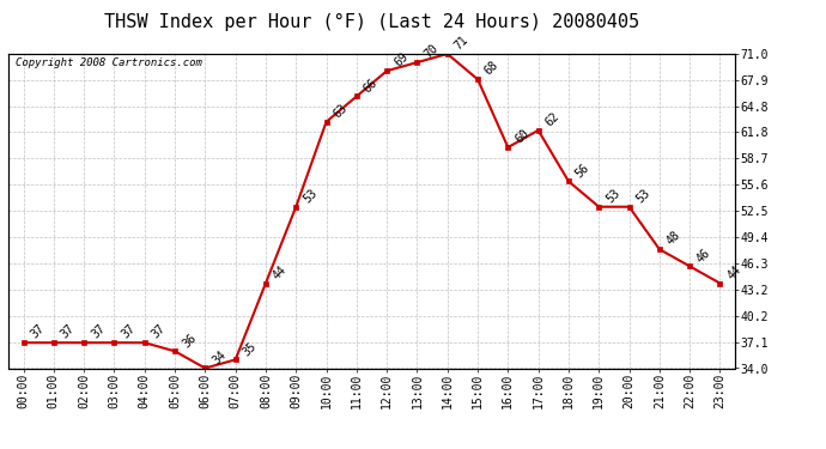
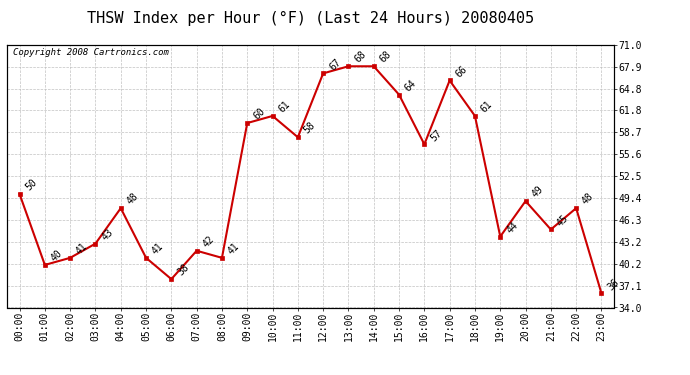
00:00: 37 -> 50
01:00: 37 -> 40
02:00: 37 -> 41
03:00: 37 -> 43
04:00: 37 -> 48
05:00: 36 -> 41
06:00: 34 -> 38
07:00: 35 -> 42
08:00: 44 -> 41
09:00: 53 -> 60
10:00: 63 -> 61
11:00: 66 -> 58
12:00: 69 -> 67
13:00: 70 -> 68
14:00: 71 -> 68
15:00: 68 -> 64
16:00: 60 -> 57
17:00: 62 -> 66
18:00: 56 -> 61
19:00: 53 -> 44
20:00: 53 -> 49
21:00: 48 -> 45
22:00: 46 -> 48
23:00: 44 -> 36
